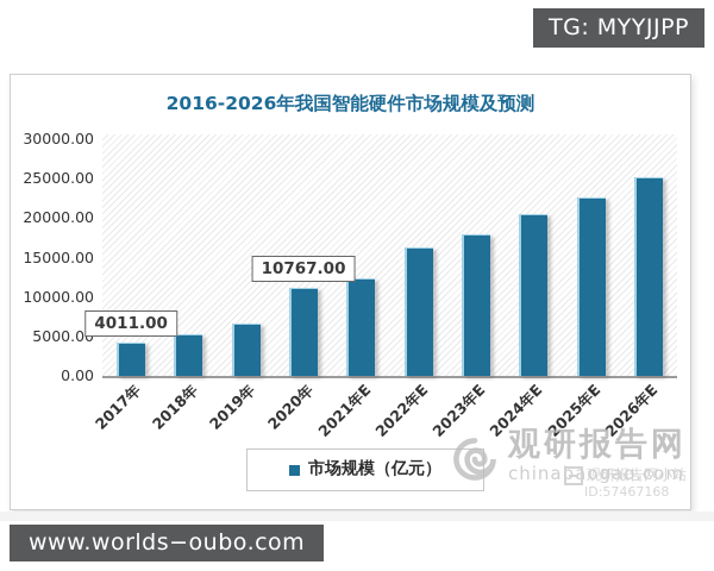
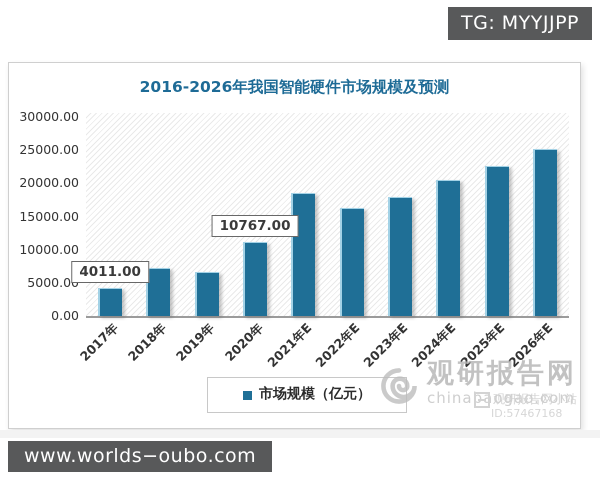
2018年: 5000 -> 7000
2021年E: 12000 -> 18000
